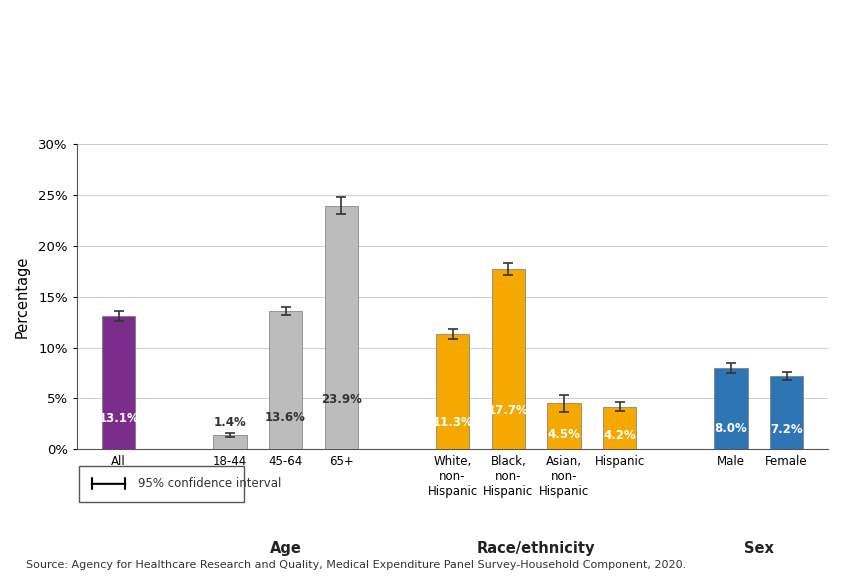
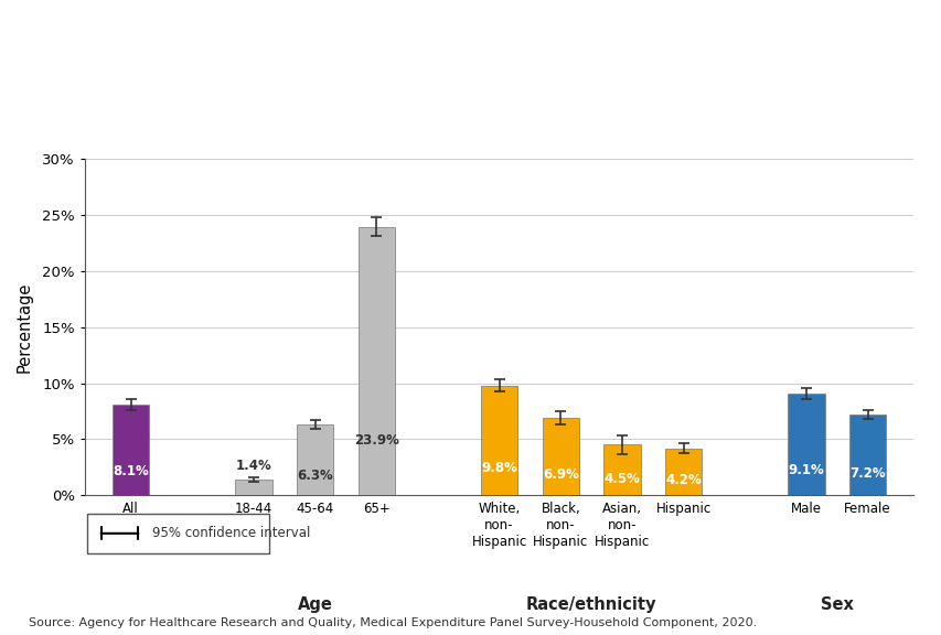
All: 13.1% -> 8.1%
45-64: 13.6% -> 6.3%
White, non- Hispanic: 11.3% -> 9.8%
Black, non- Hispanic: 17.7% -> 6.9%
Male: 8.0% -> 9.1%
